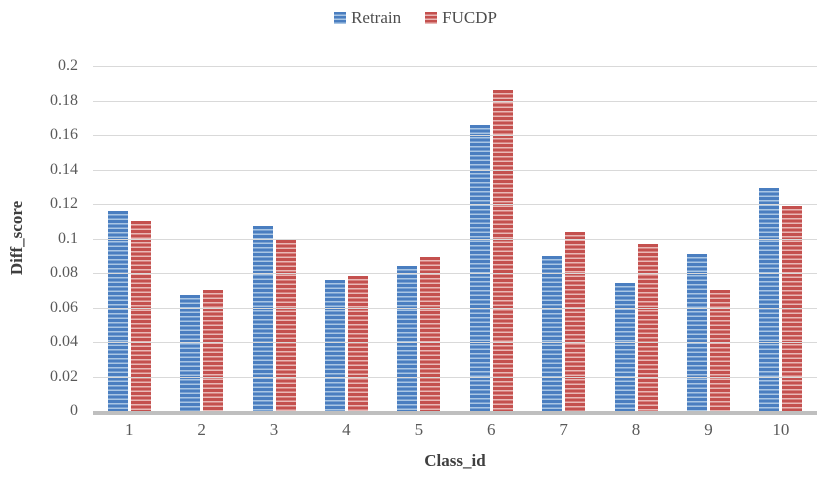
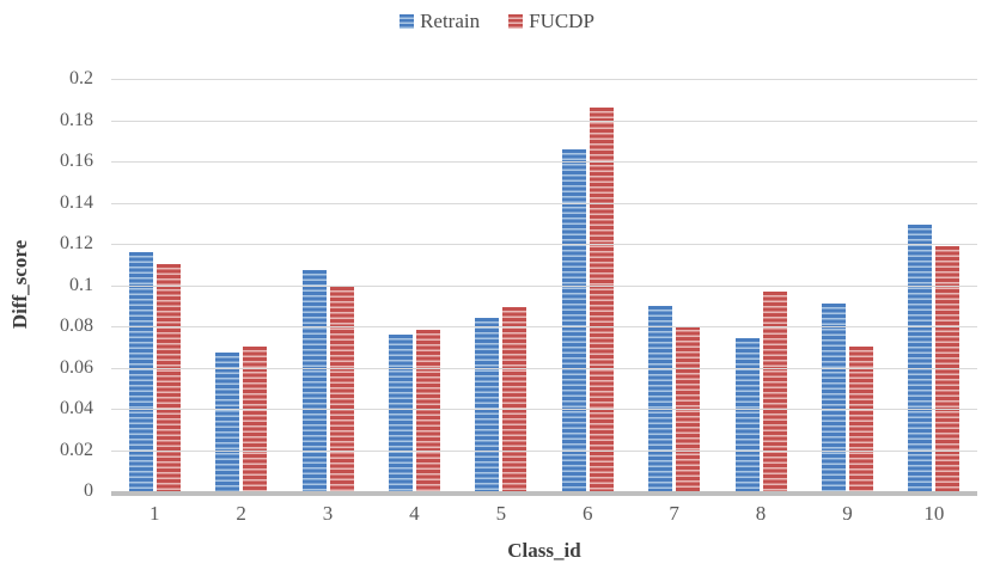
FUCDP/7: 0.104 -> 0.080
